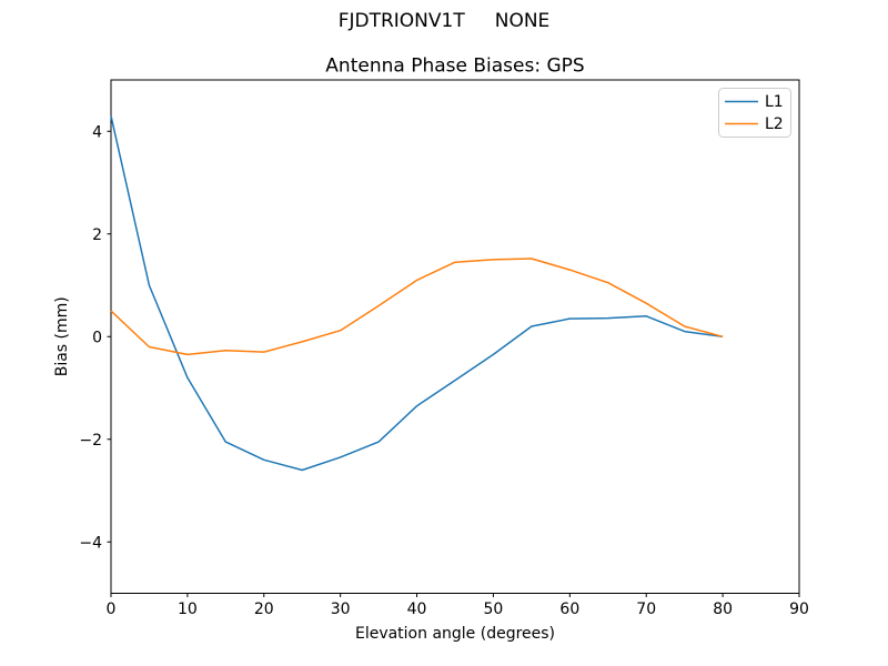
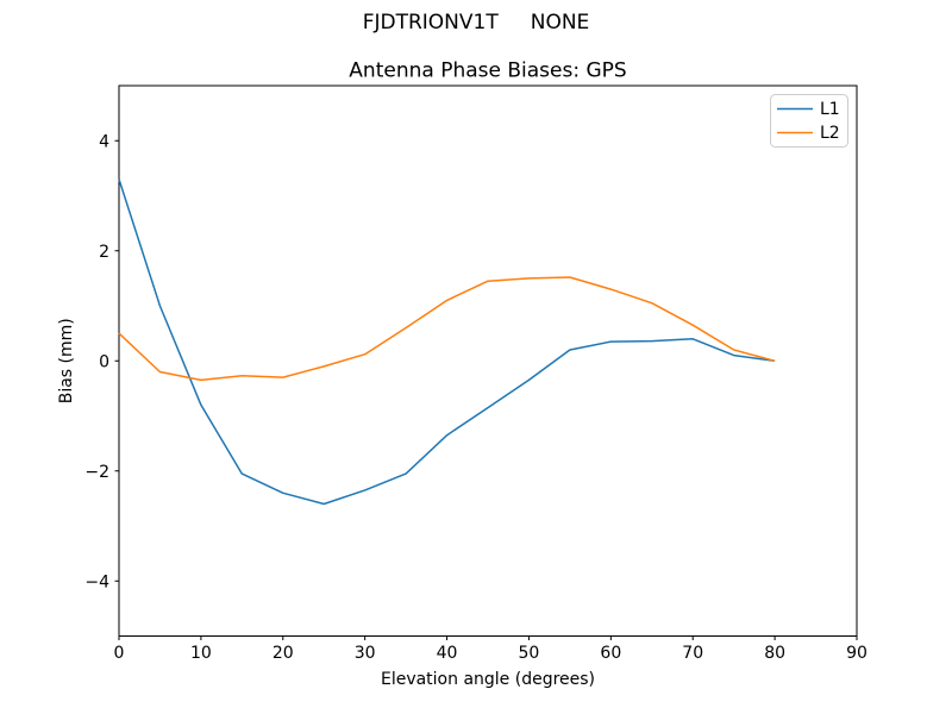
L1/0: 4.3 -> 3.3
